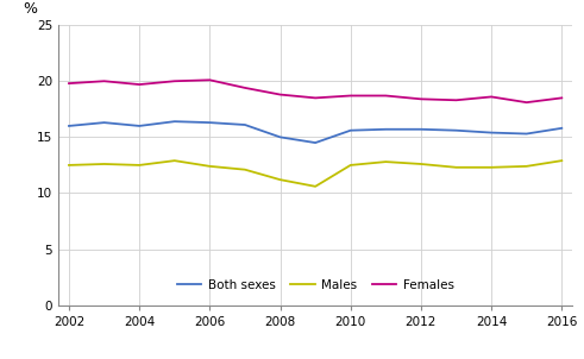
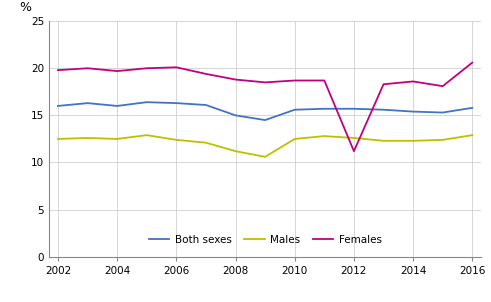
Females/2012: 18.4 -> 11.2
Females/2016: 18.5 -> 20.6
